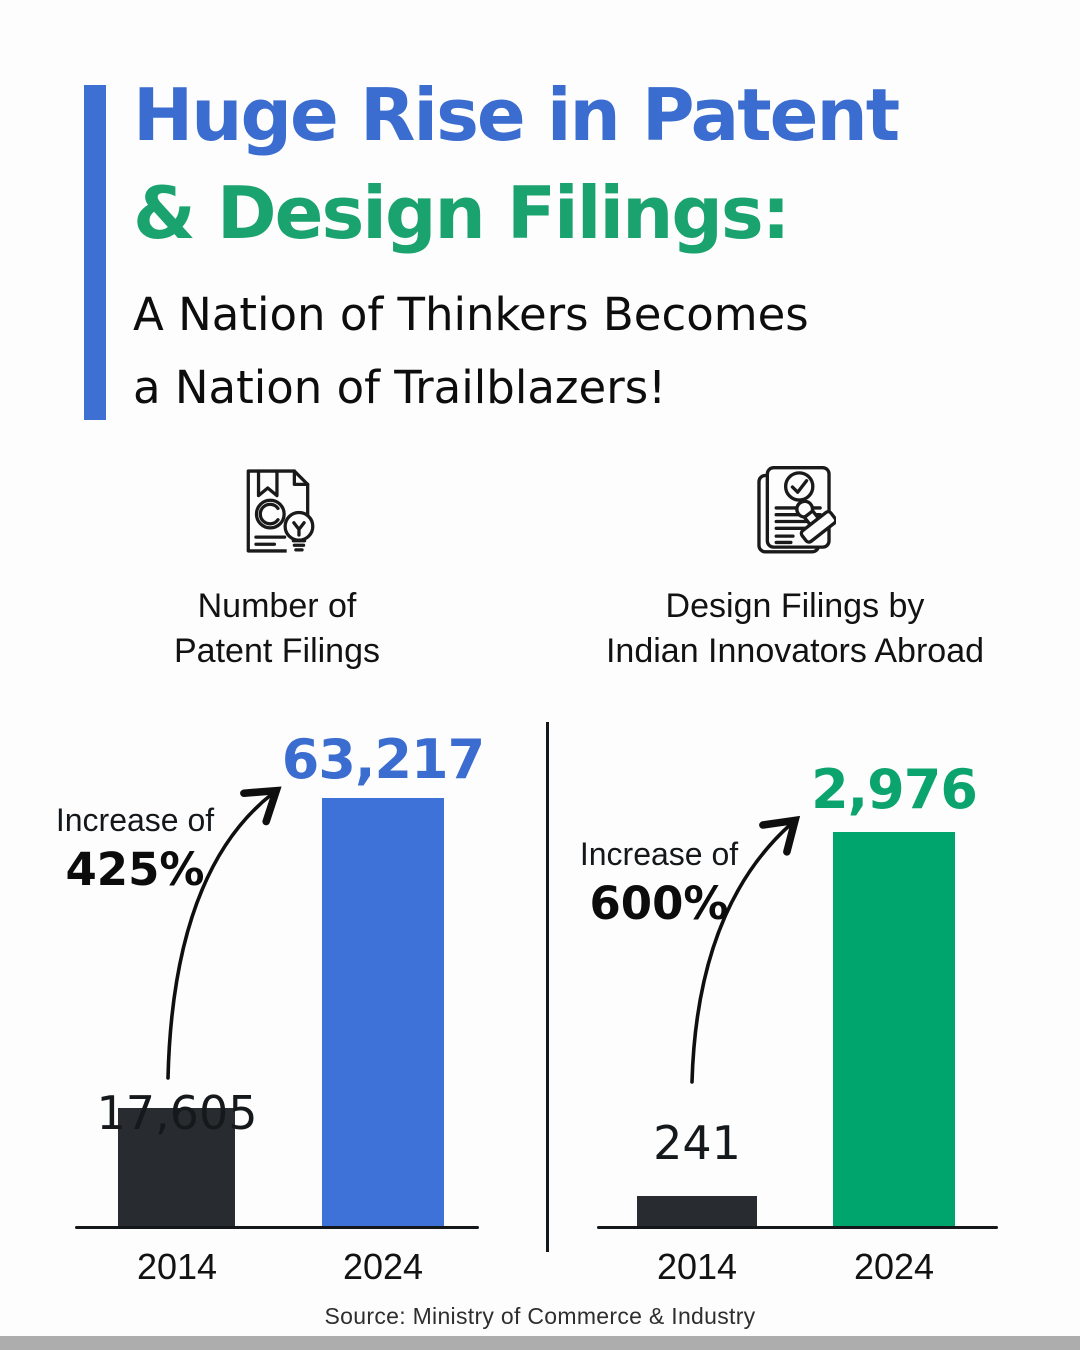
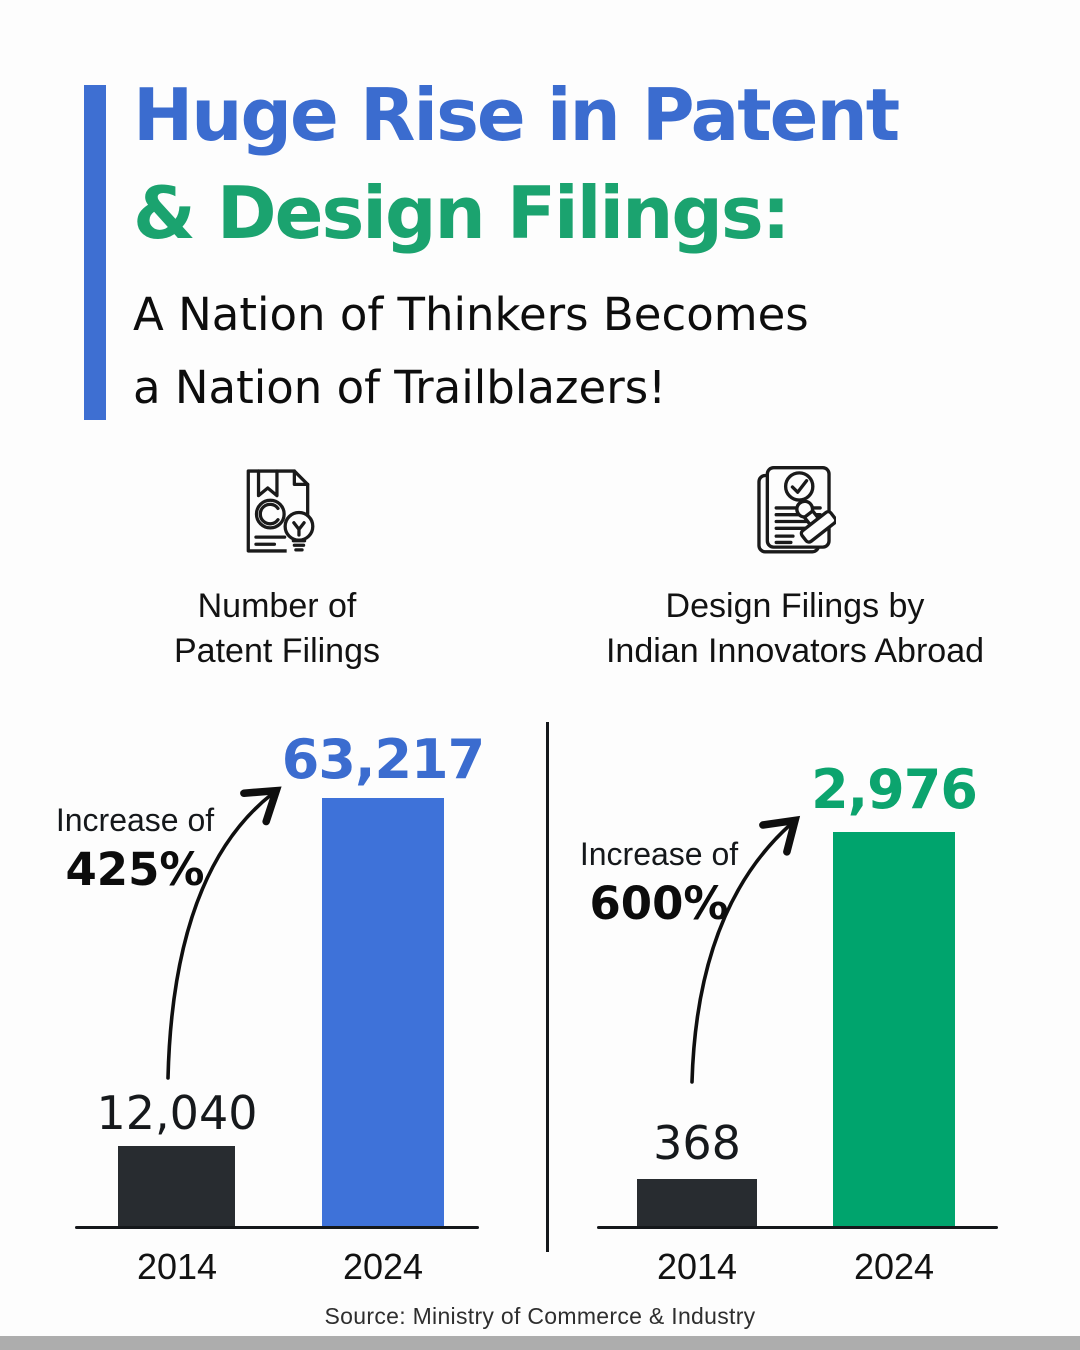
Number of Patent Filings/2014: 17,605 -> 12,040
Design Filings by Indian Innovators Abroad/2014: 241 -> 368
